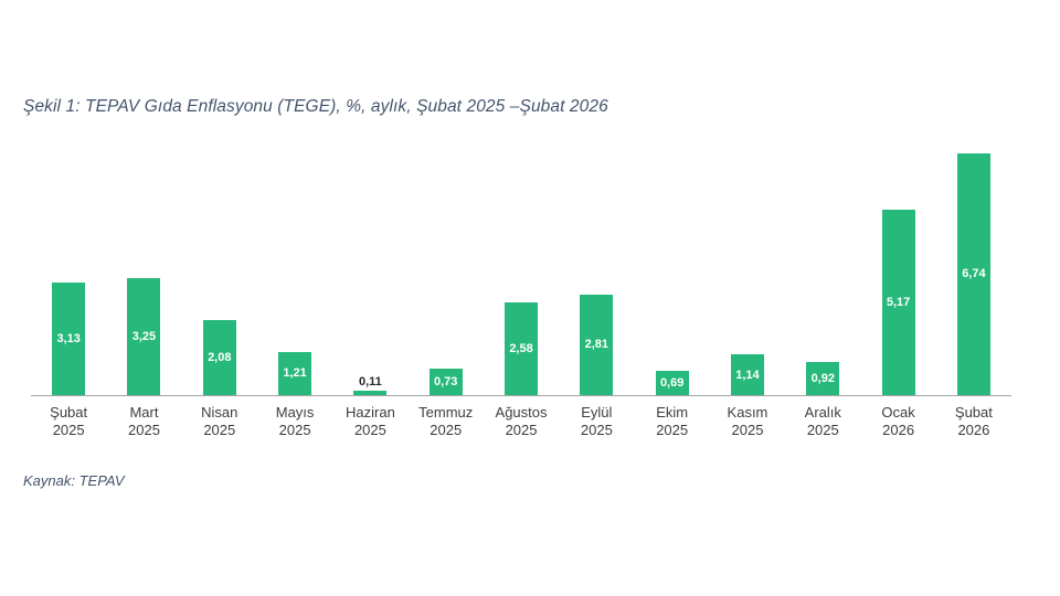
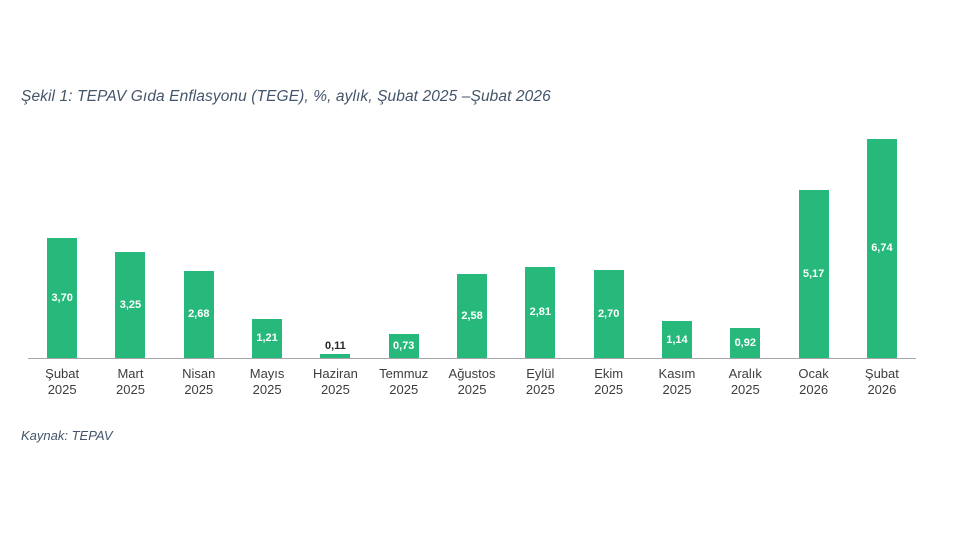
Şubat 2025: 3,13 -> 3,70
Nisan 2025: 2,08 -> 2,68
Ekim 2025: 0,69 -> 2,70
